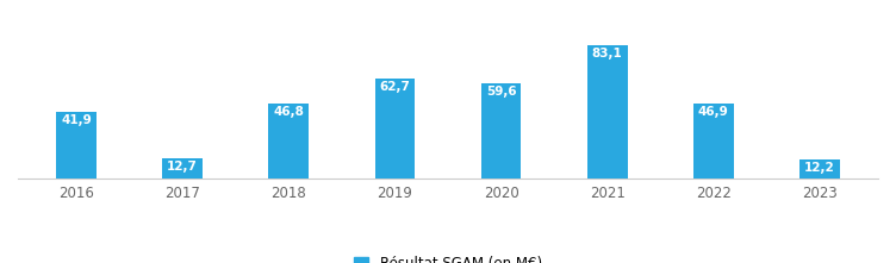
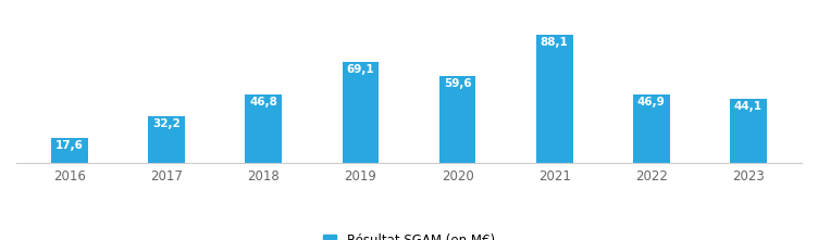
2016: 41,9 -> 17,6
2017: 12,7 -> 32,2
2019: 62,7 -> 69,1
2021: 83,1 -> 88,1
2023: 12,2 -> 44,1
